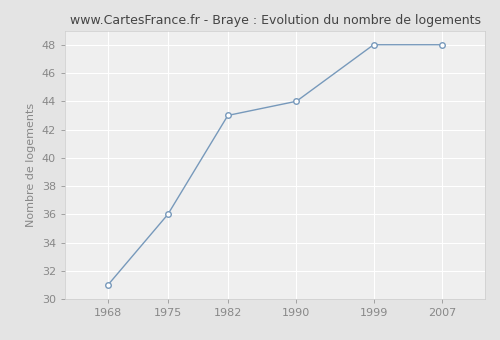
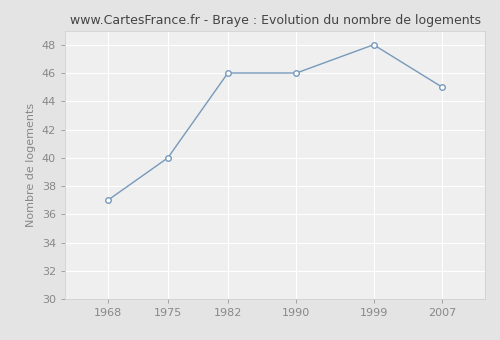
1968: 31 -> 37
1975: 36 -> 40
1982: 43 -> 46
1990: 44 -> 46
2007: 48 -> 45
